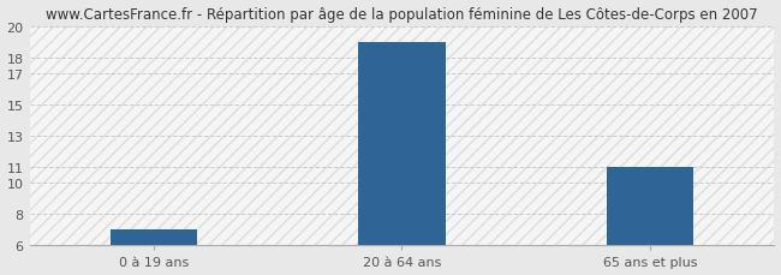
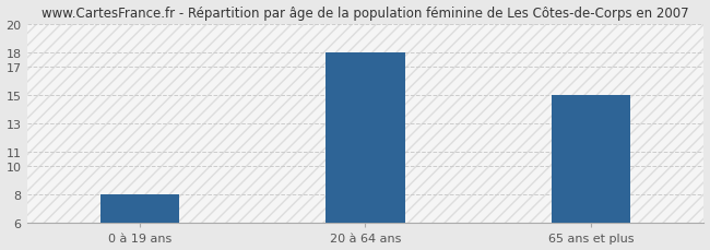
0 à 19 ans: 7 -> 8
20 à 64 ans: 19 -> 18
65 ans et plus: 11 -> 15
